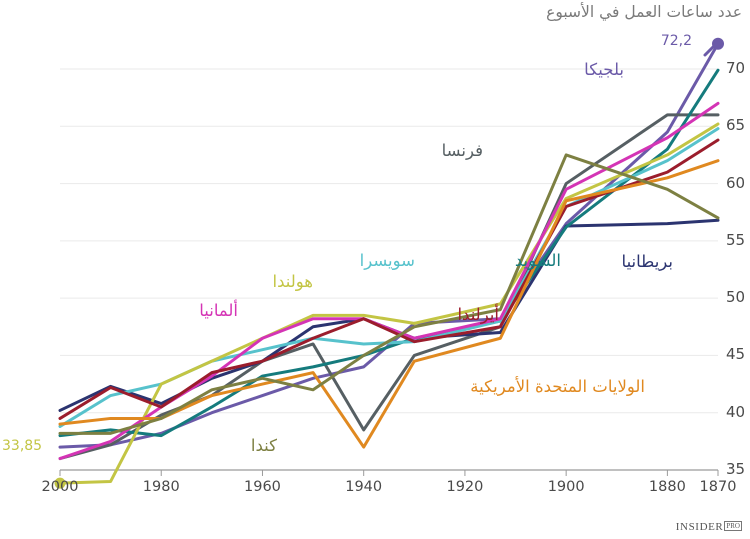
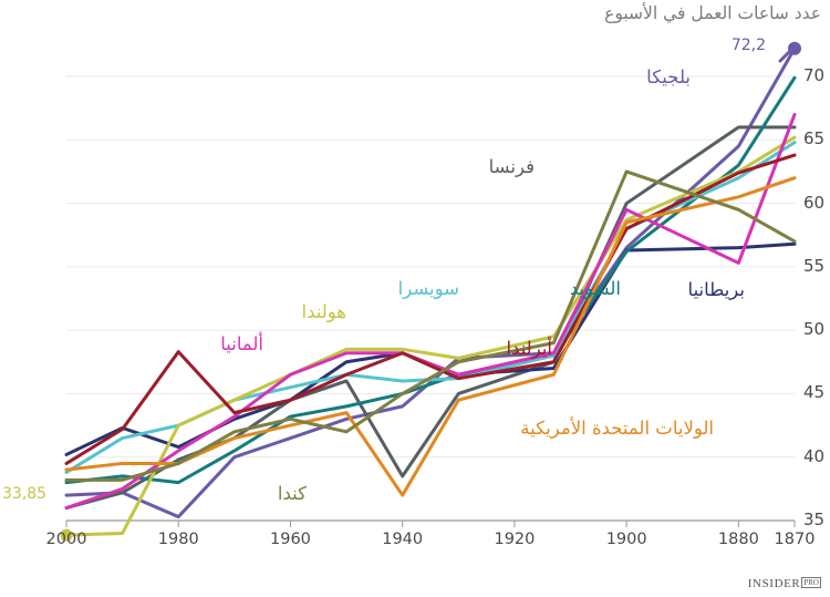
بلجيكا/1980: 38.2 -> 35.3
أيرلندا/1980: 40.5 -> 48.3
ألمانيا/1880: 64.0 -> 55.3
أيرلندا/1880: 61.0 -> 62.4
